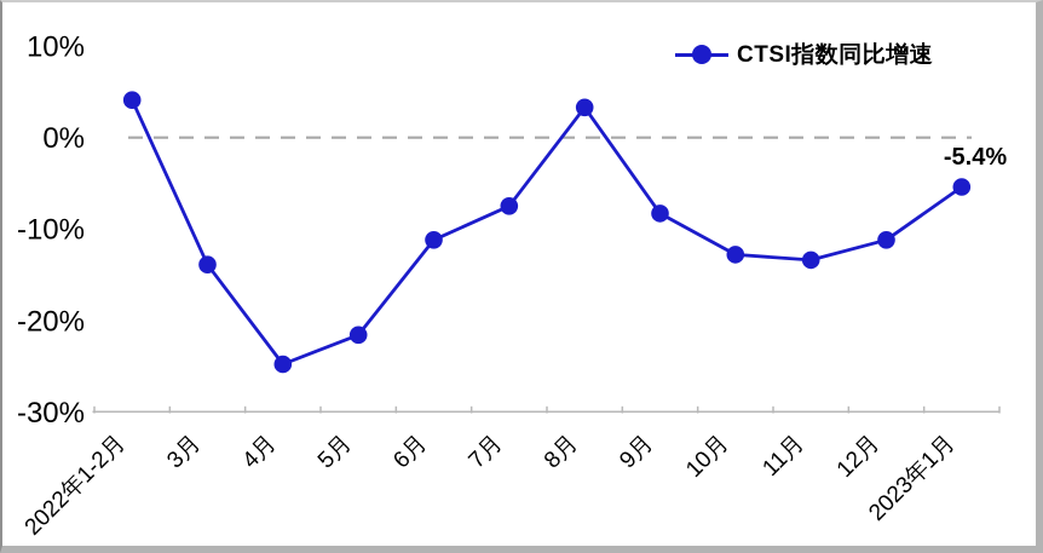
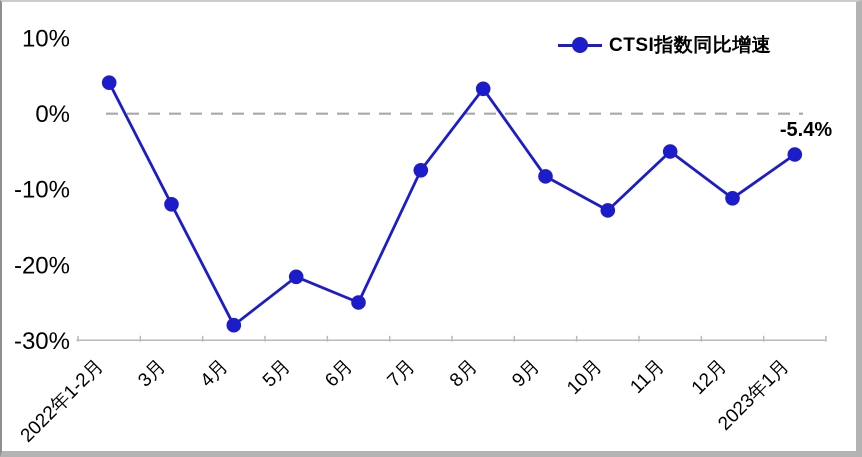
3月: -14% -> -12%
4月: -25% -> -28%
6月: -11% -> -25%
11月: -13% -> -5%
